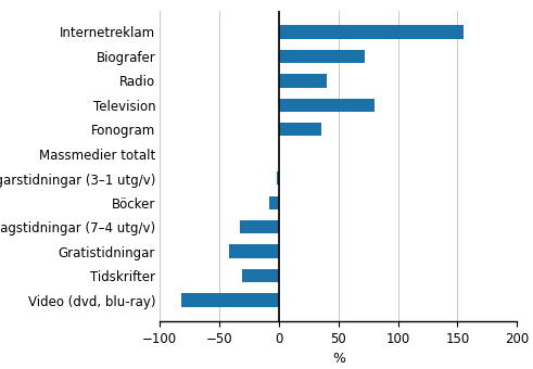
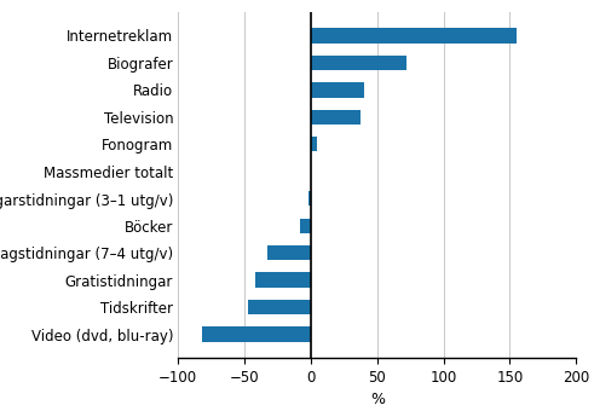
Television: 80 -> 37
Fonogram: 36 -> 5
Tidskrifter: -31 -> -47
